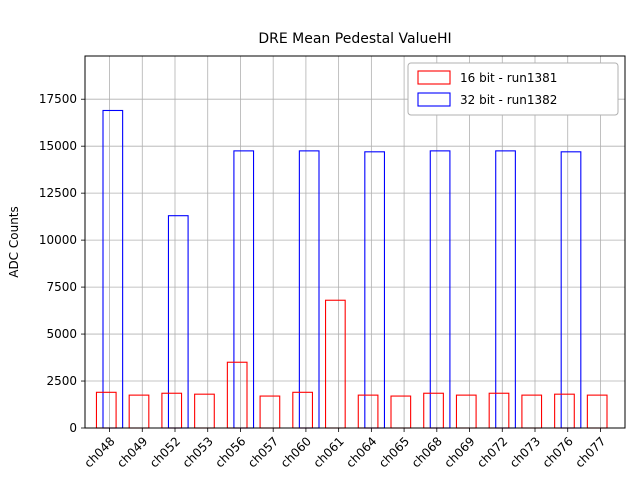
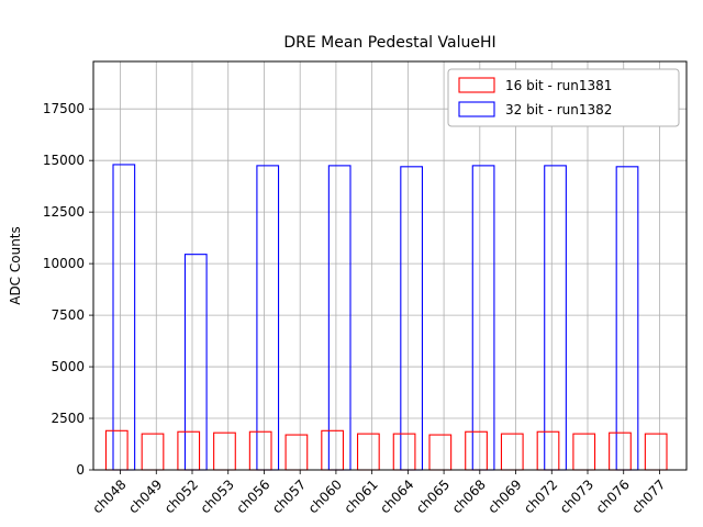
32 bit - run1382/ch048: 16900 -> 14800
32 bit - run1382/ch052: 11300 -> 10400
16 bit - run1381/ch056: 3500 -> 1800
16 bit - run1381/ch061: 6800 -> 1800
